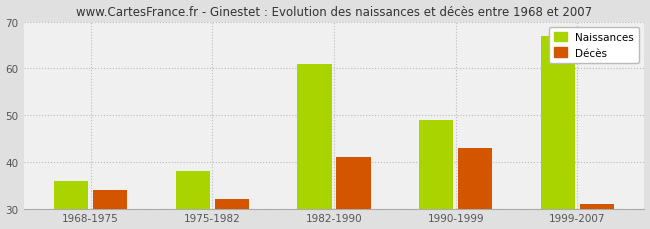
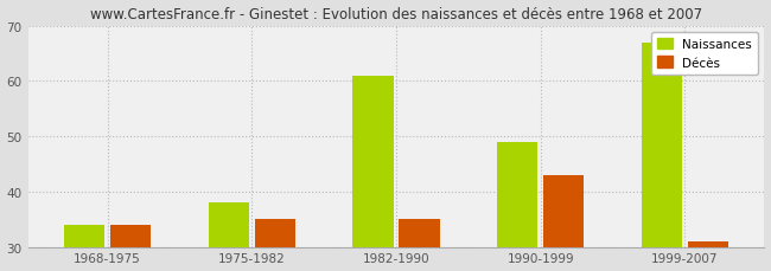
Naissances/1968-1975: 36 -> 34
Décès/1975-1982: 32 -> 35
Décès/1982-1990: 41 -> 35
